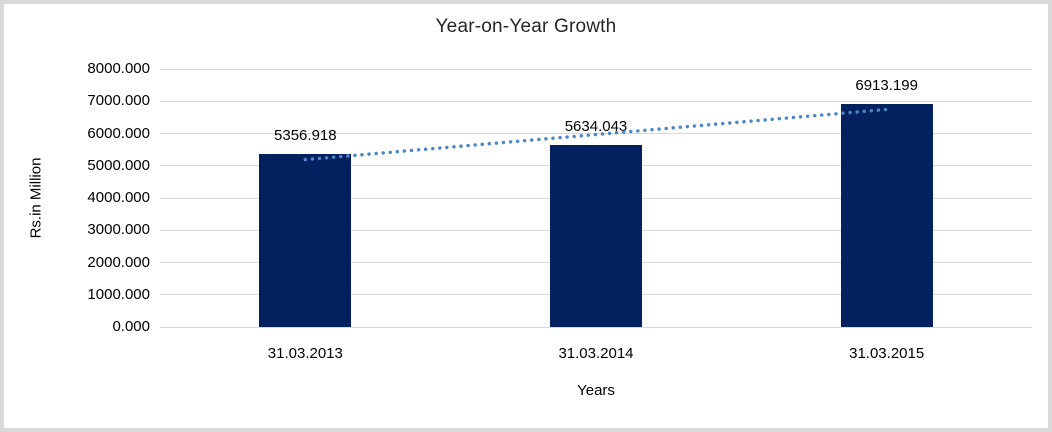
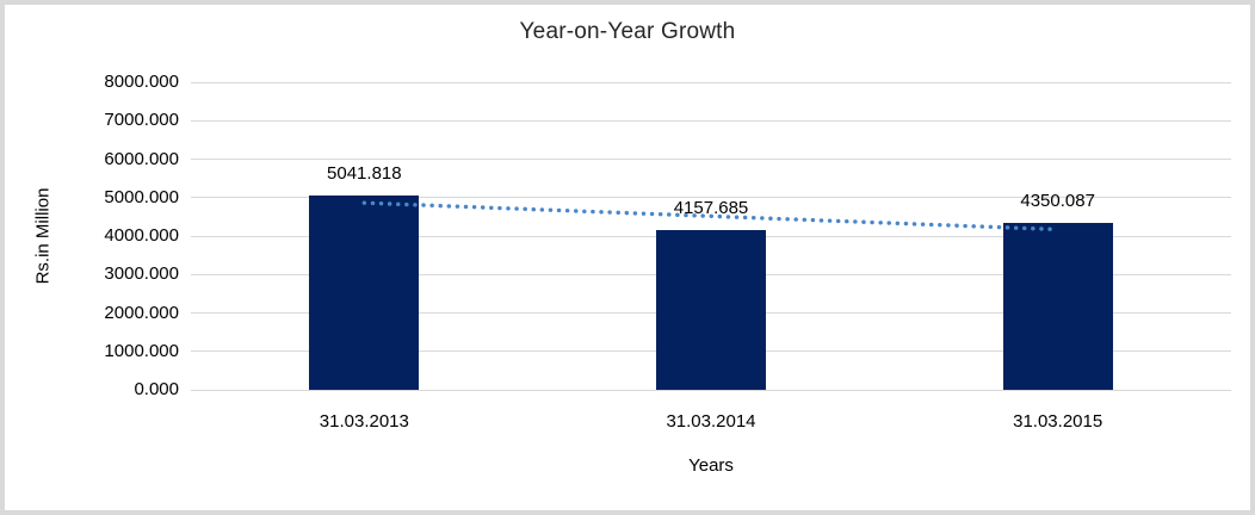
31.03.2013: 5356.918 -> 5041.818
31.03.2014: 5634.043 -> 4157.685
31.03.2015: 6913.199 -> 4350.087
